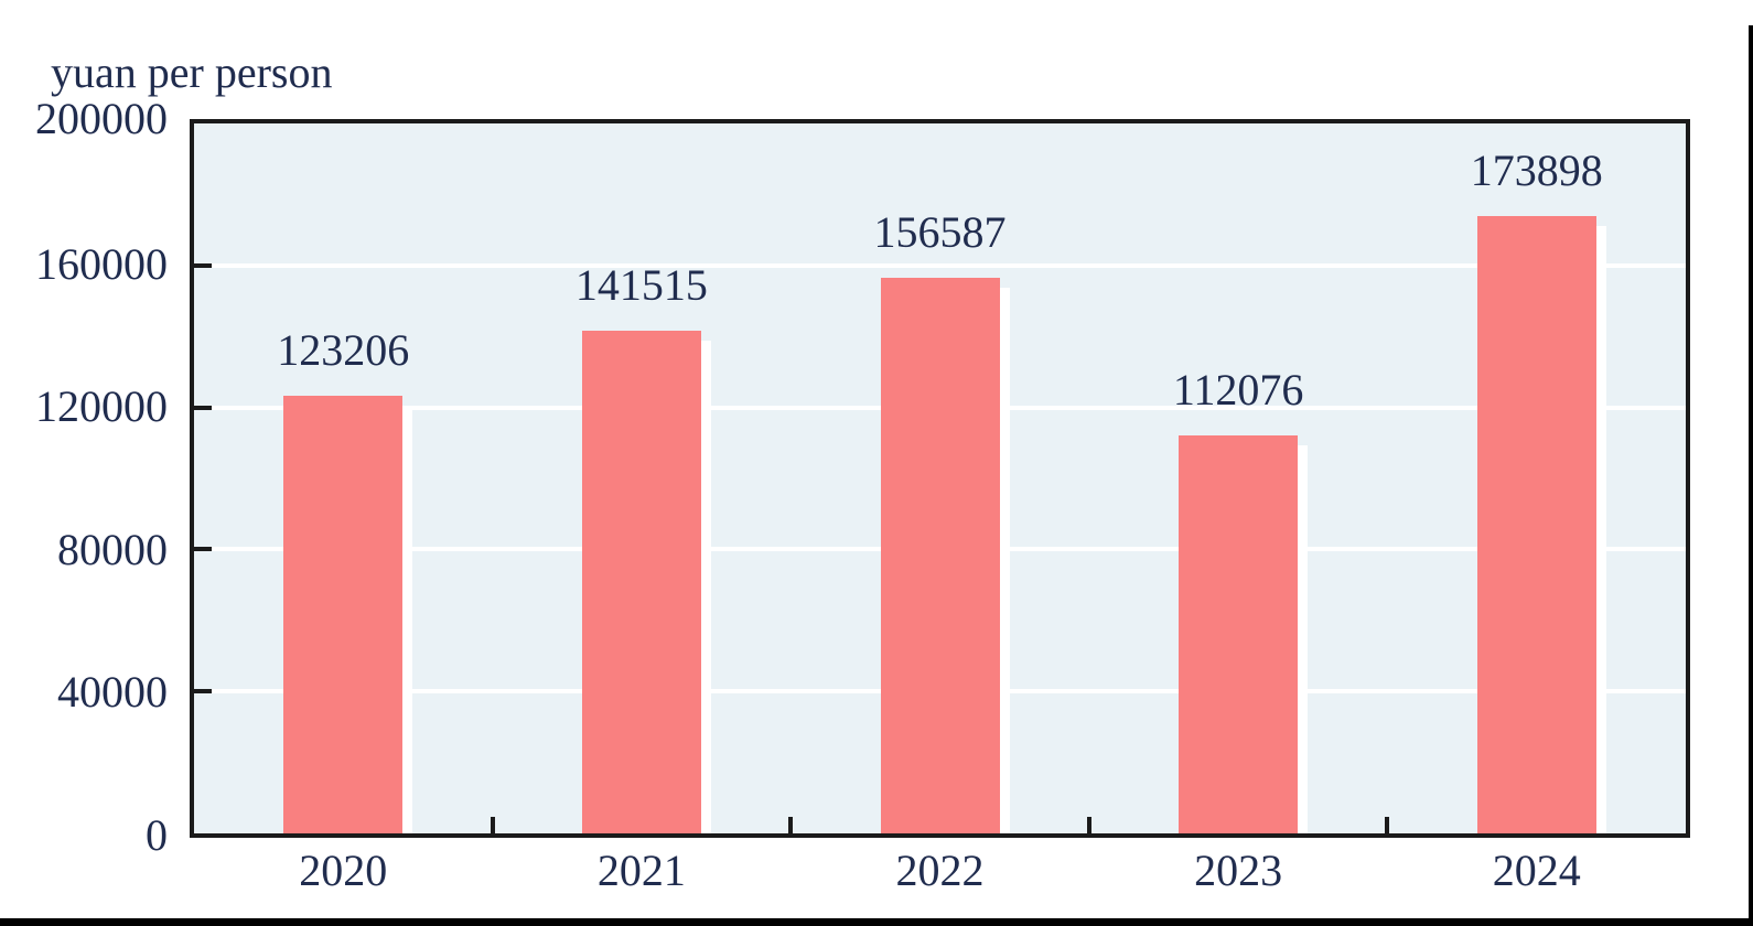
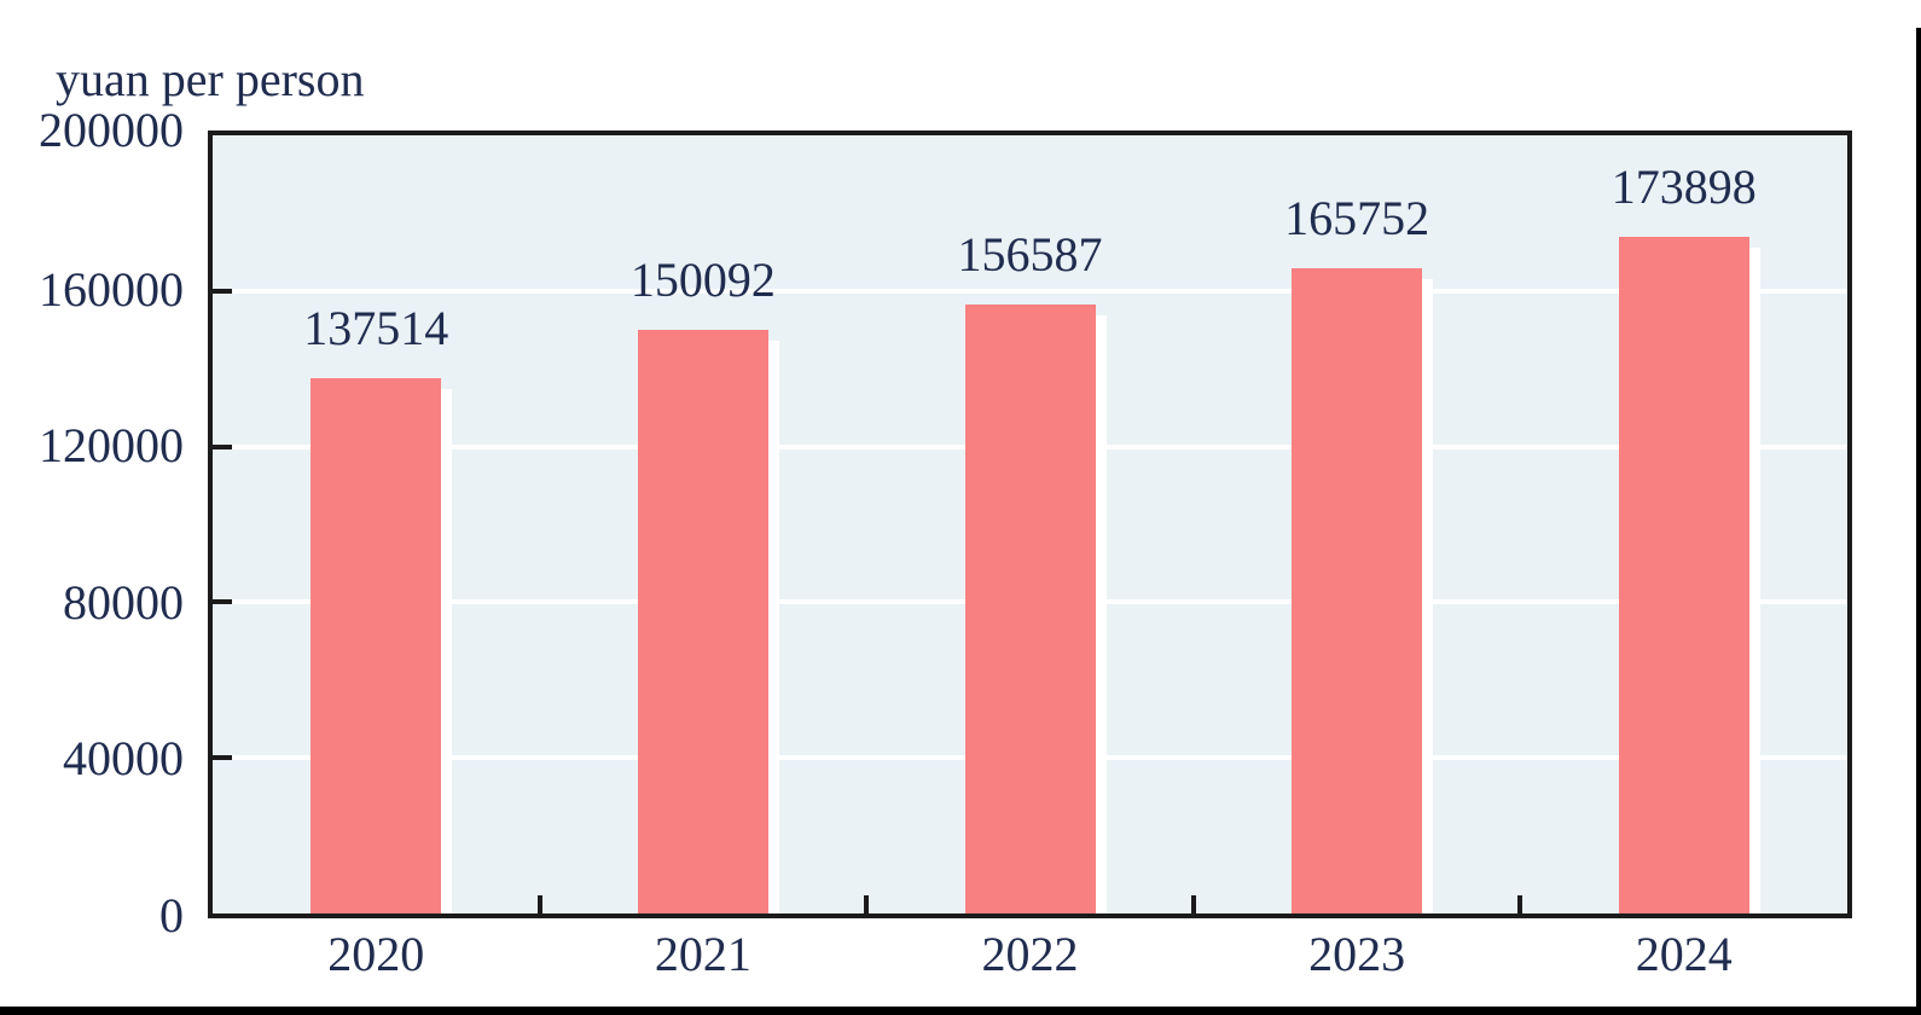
2020: 123206 -> 137514
2021: 141515 -> 150092
2023: 112076 -> 165752
